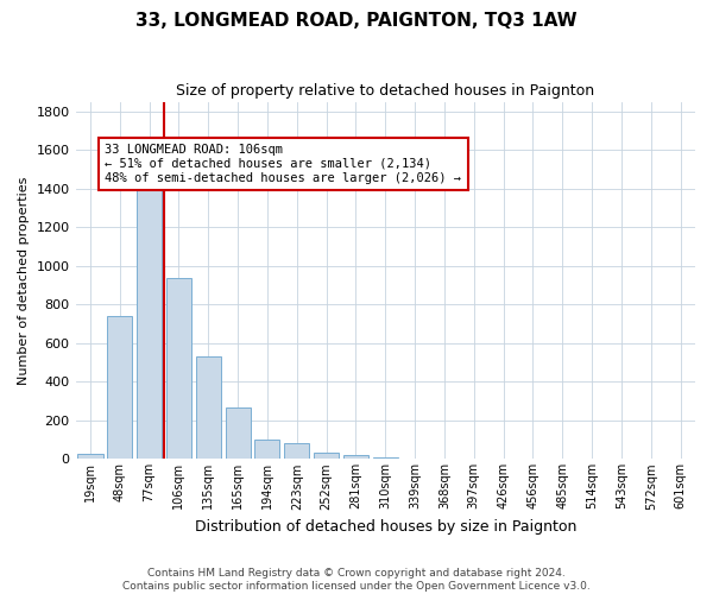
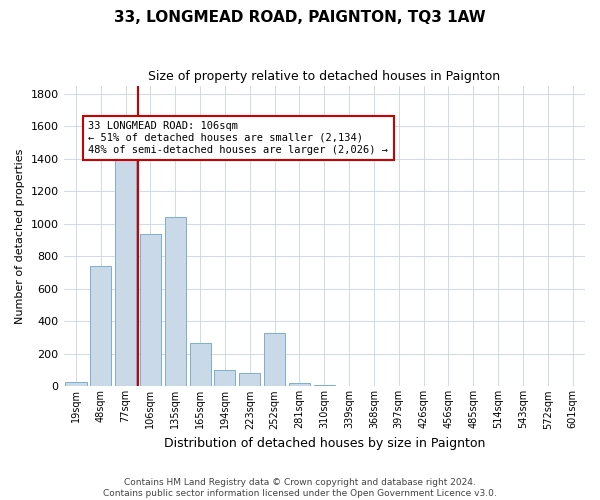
135sqm: 530 -> 1040
252sqm: 40 -> 330
